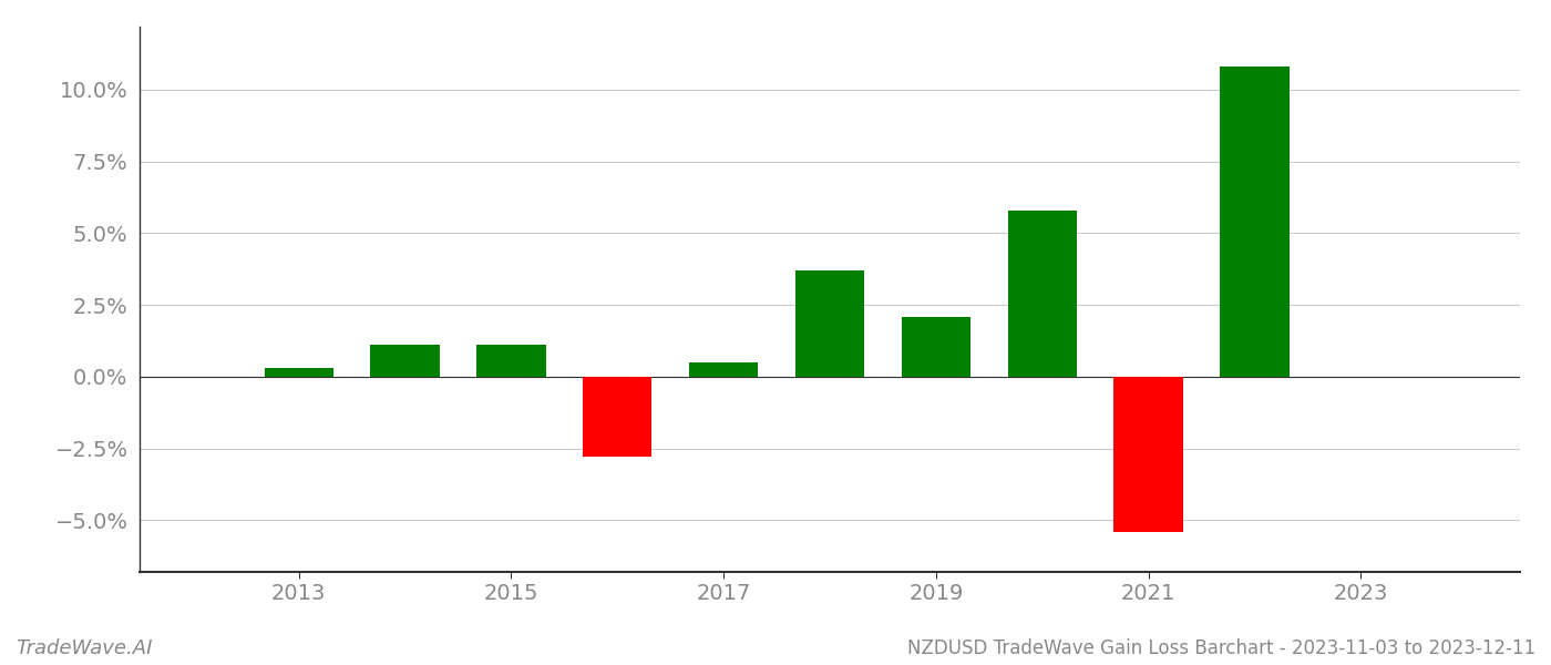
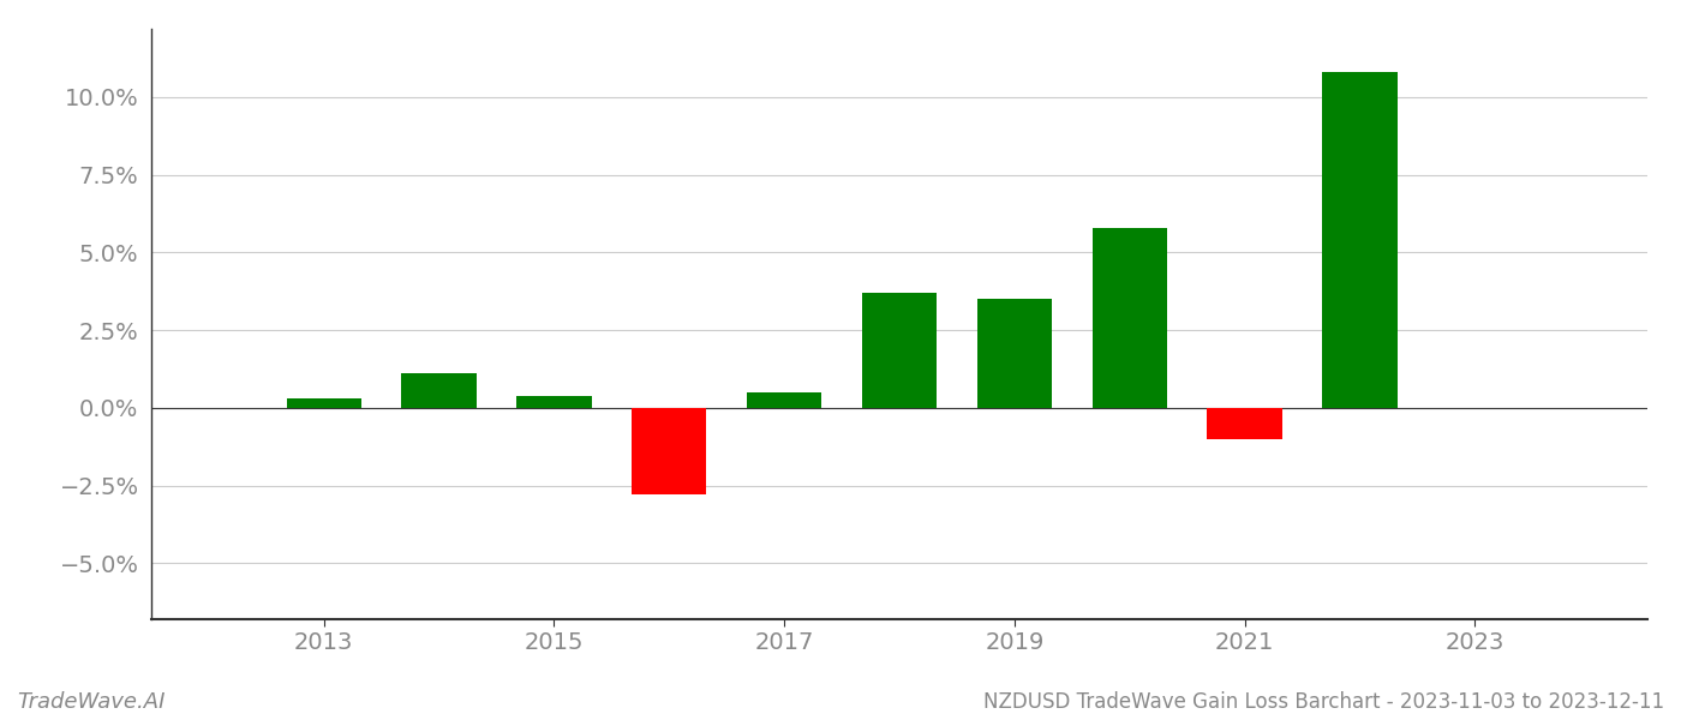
2015: 1.1% -> 0.4%
2019: 2.1% -> 3.5%
2021: -5.4% -> -1.0%
